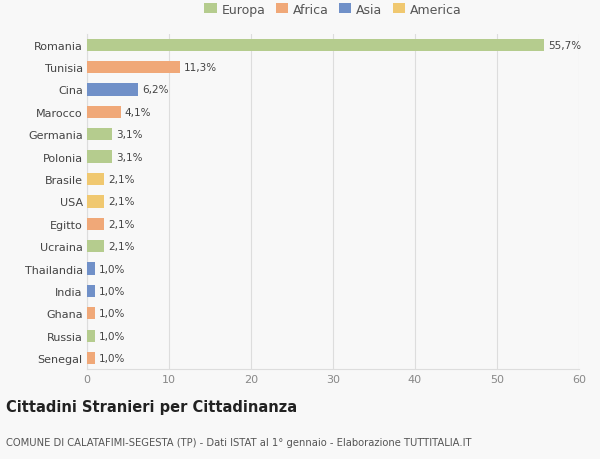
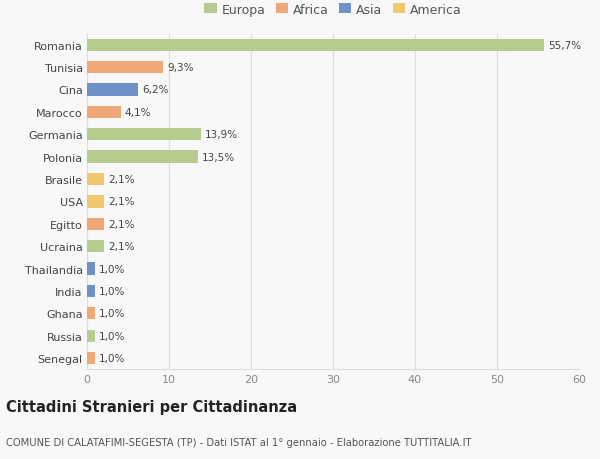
Tunisia: 11,3% -> 9,3%
Germania: 3,1% -> 13,9%
Polonia: 3,1% -> 13,5%
